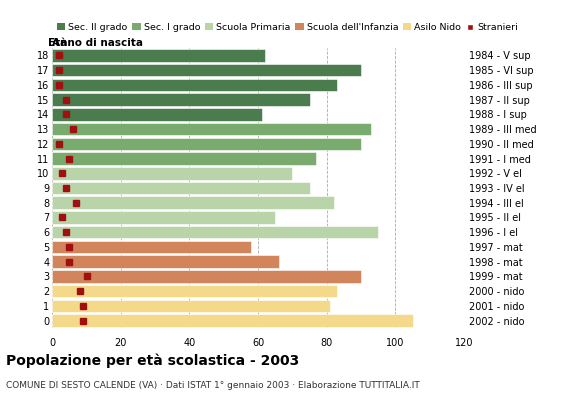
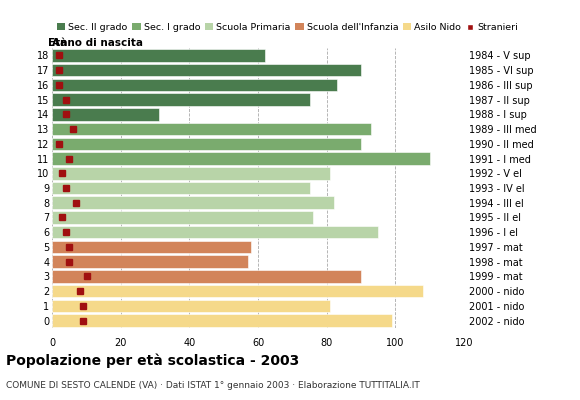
14: 61 -> 31
11: 77 -> 110
10: 70 -> 81
7: 65 -> 76
4: 66 -> 57
2: 83 -> 108
0: 105 -> 99
